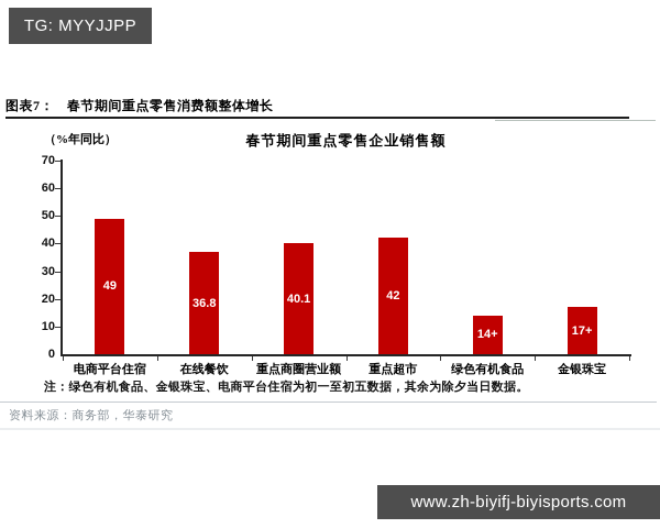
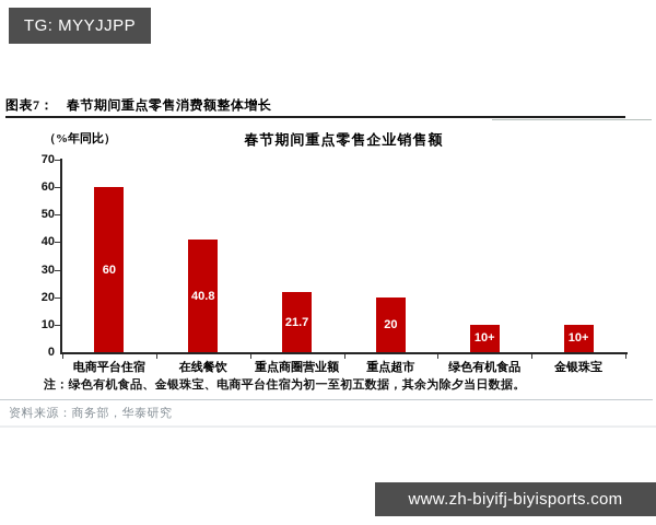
电商平台住宿: 49 -> 60
在线餐饮: 36.8 -> 40.8
重点商圈营业额: 40.1 -> 21.7
重点超市: 42 -> 20
绿色有机食品: 14 -> 10
金银珠宝: 17 -> 10
